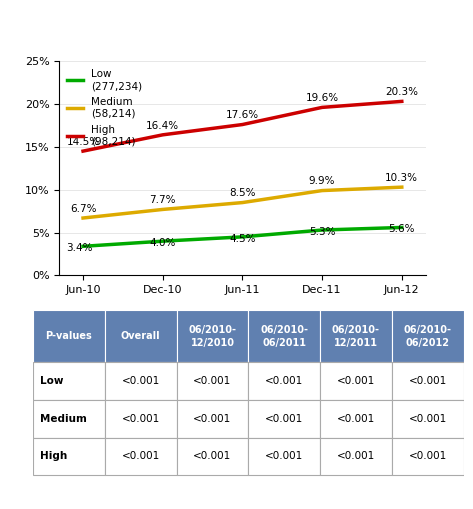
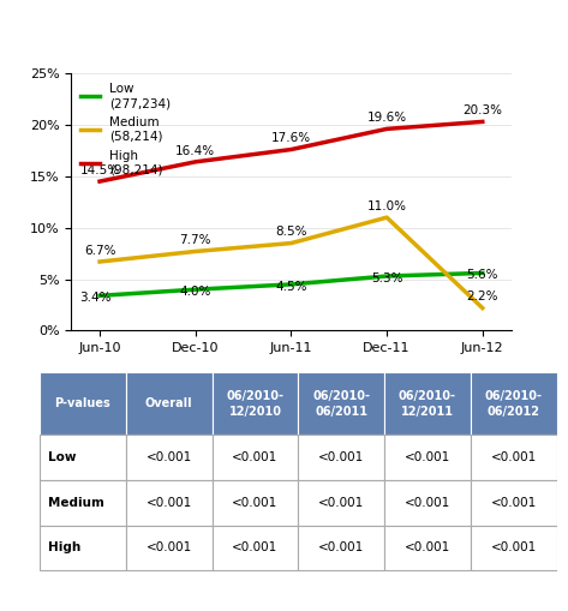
Medium (58,214)/Dec-11: 9.9% -> 11.0%
Medium (58,214)/Jun-12: 10.3% -> 2.2%
